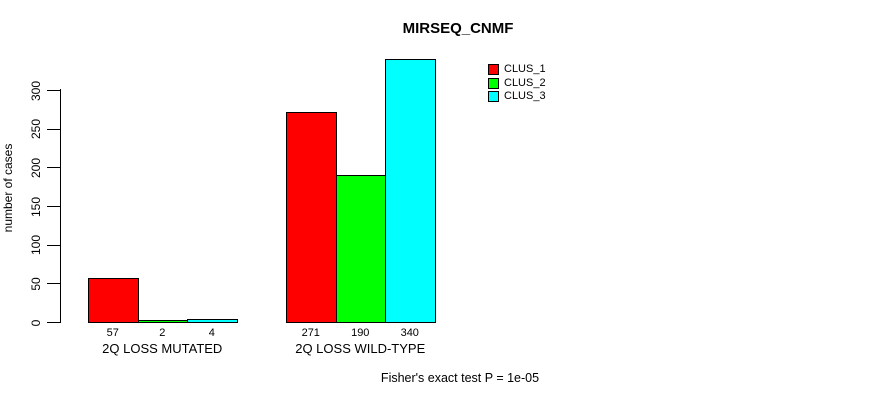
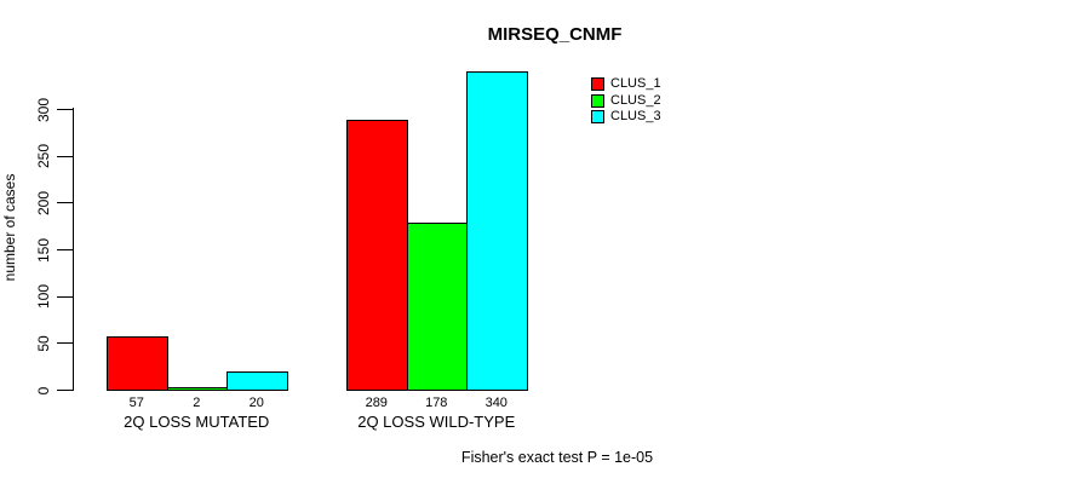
CLUS_3/2Q LOSS MUTATED: 4 -> 20
CLUS_1/2Q LOSS WILD-TYPE: 271 -> 289
CLUS_2/2Q LOSS WILD-TYPE: 190 -> 178
